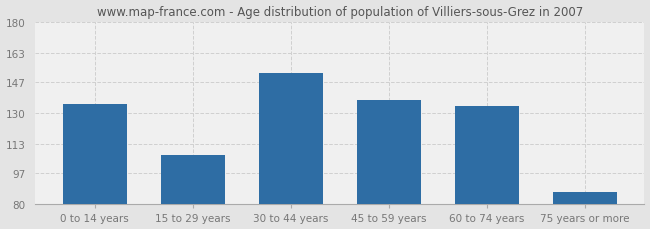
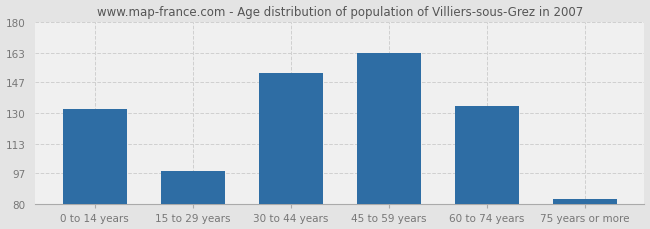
0 to 14 years: 135 -> 132
15 to 29 years: 107 -> 98
45 to 59 years: 137 -> 163
75 years or more: 87 -> 83
